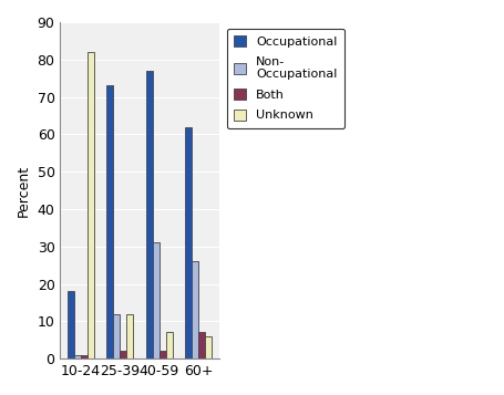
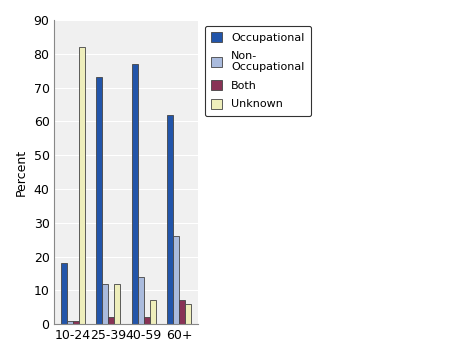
Non- Occupational/40-59: 31 -> 14
